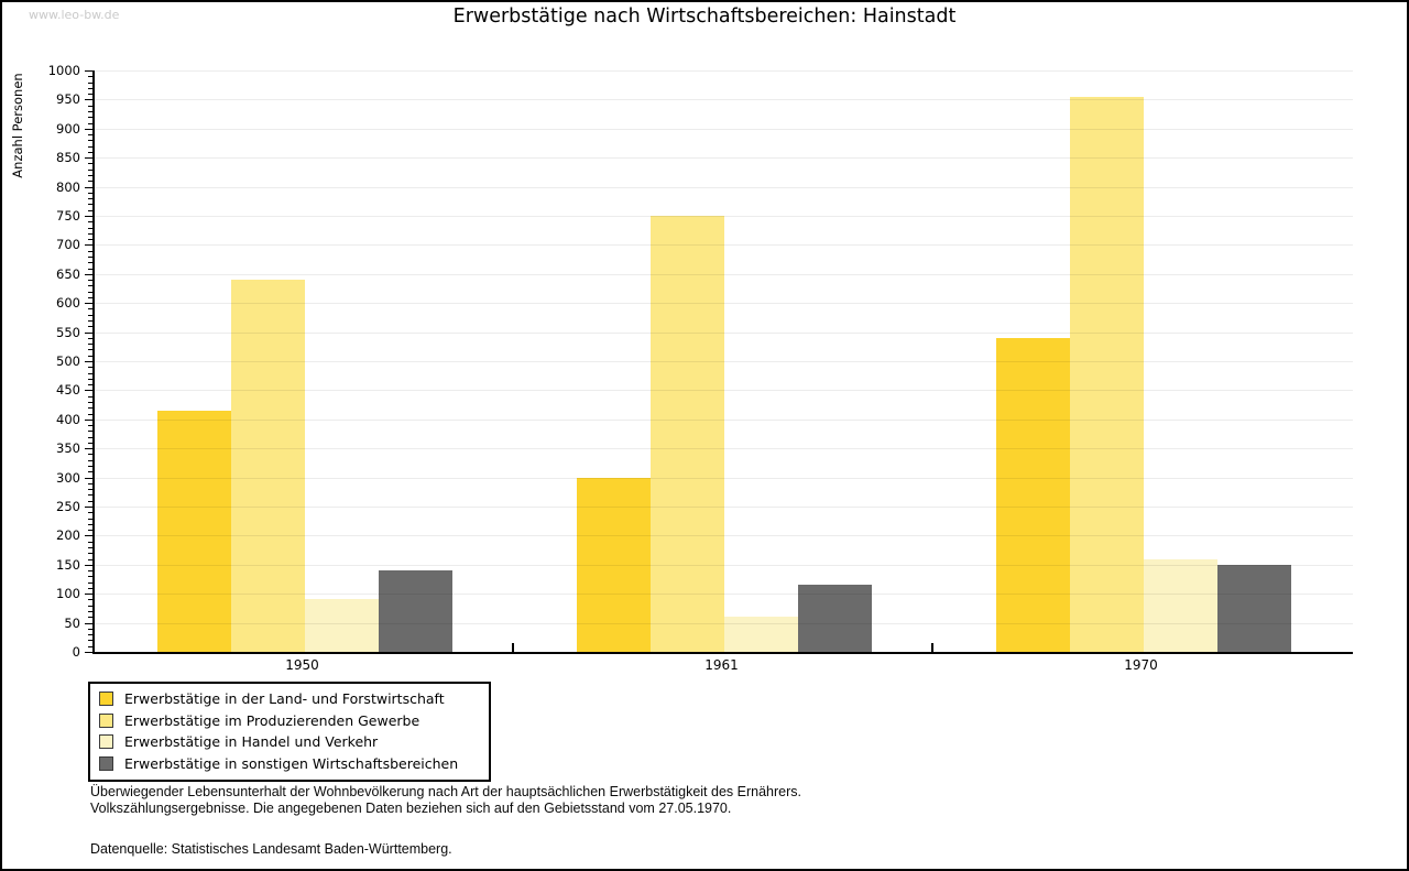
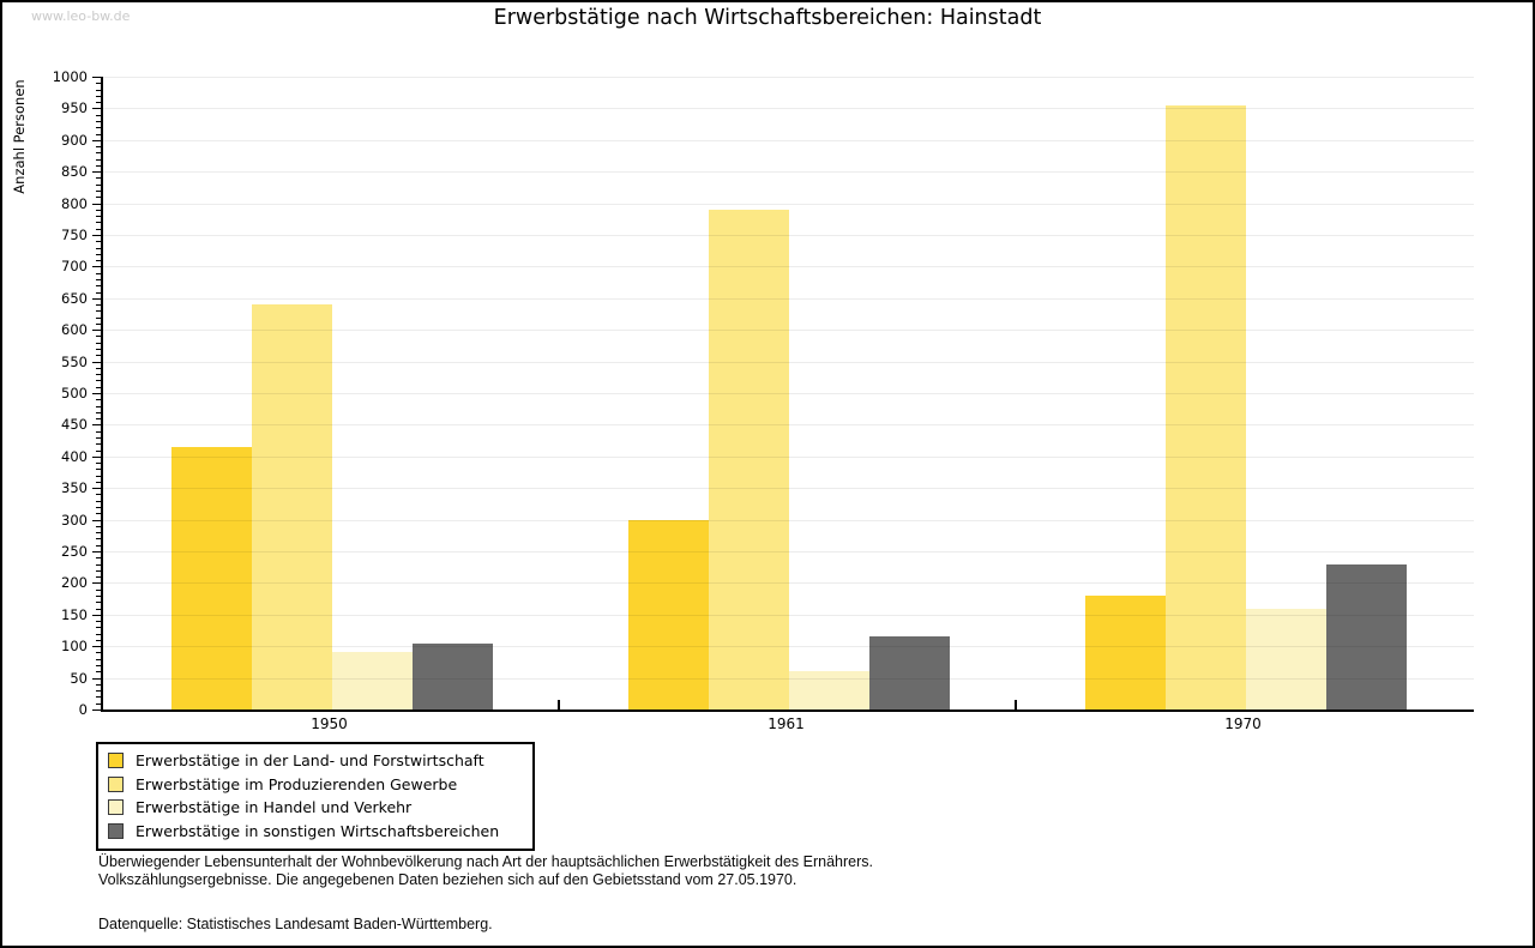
Erwerbstätige in sonstigen Wirtschaftsbereichen/1950: 140 -> 100
Erwerbstätige im Produzierenden Gewerbe/1961: 750 -> 790
Erwerbstätige in der Land- und Forstwirtschaft/1970: 540 -> 180
Erwerbstätige in sonstigen Wirtschaftsbereichen/1970: 150 -> 230
